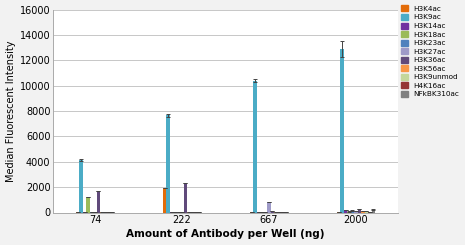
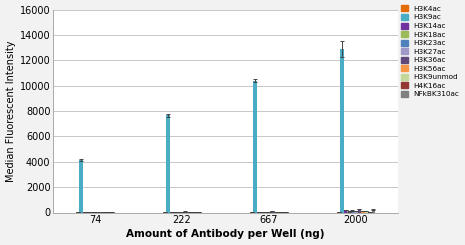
H3K18ac/74: 1200 -> 0
H3K36ac/74: 1700 -> 0
H3K4ac/222: 1900 -> 0
H3K36ac/222: 2300 -> 100
H3K27ac/667: 800 -> 100
